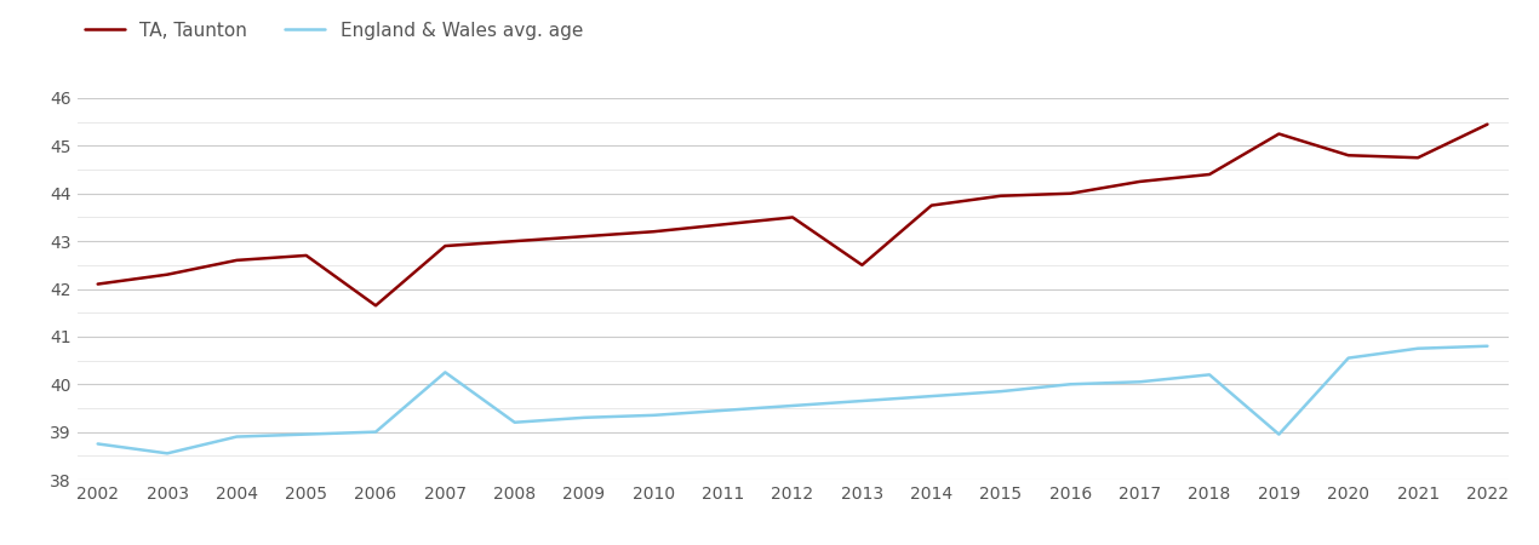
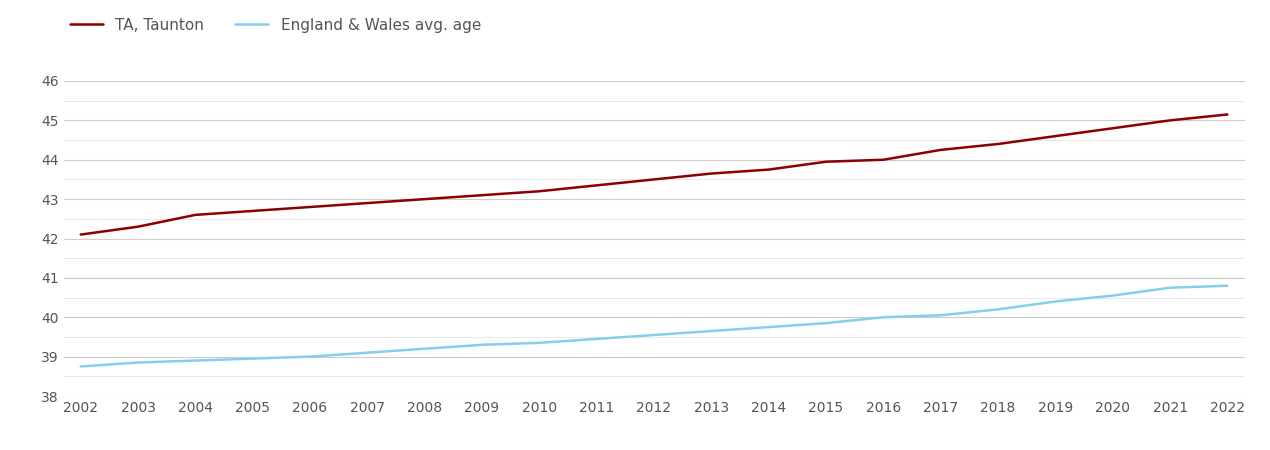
England & Wales avg. age/2003: 38.55 -> 38.85
TA, Taunton/2006: 41.65 -> 42.80
England & Wales avg. age/2007: 40.25 -> 39.10
TA, Taunton/2013: 42.50 -> 43.65
TA, Taunton/2019: 45.25 -> 44.60
England & Wales avg. age/2019: 38.95 -> 40.40
TA, Taunton/2021: 44.75 -> 45.00
TA, Taunton/2022: 45.45 -> 45.15
